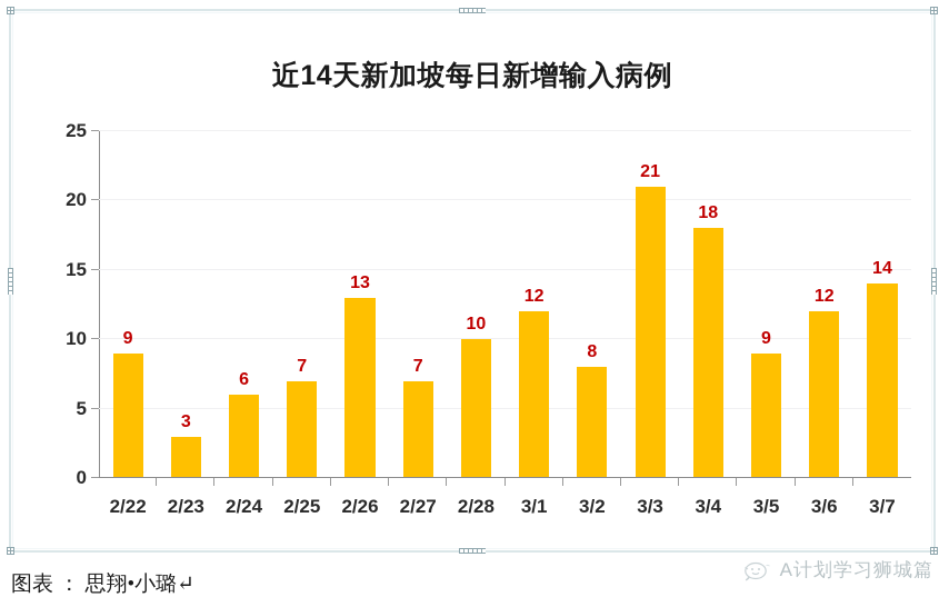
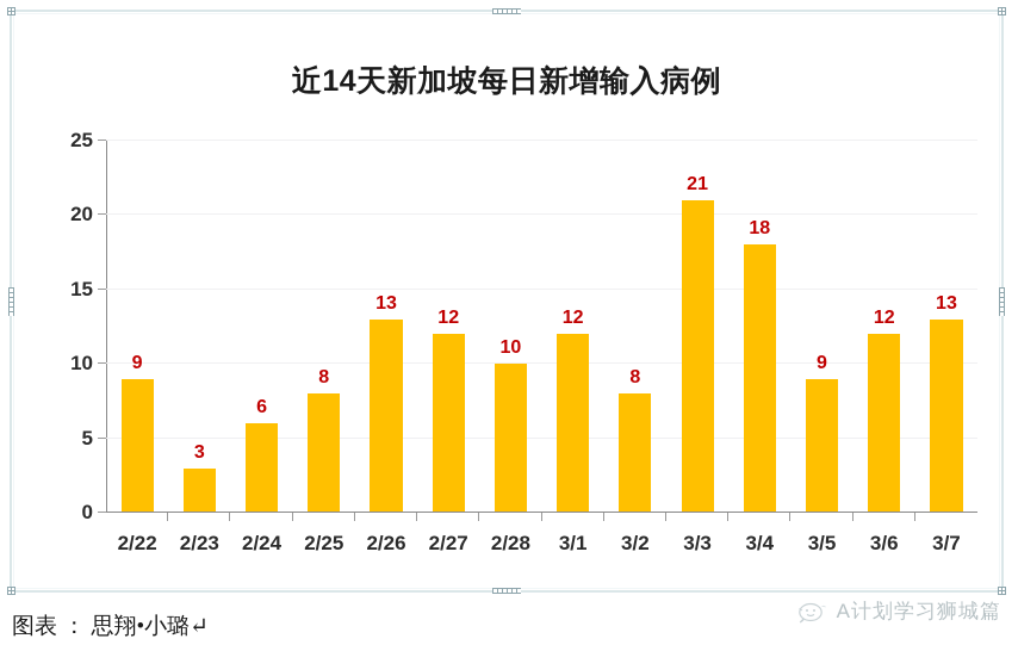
2/25: 7 -> 8
2/27: 7 -> 12
3/7: 14 -> 13
